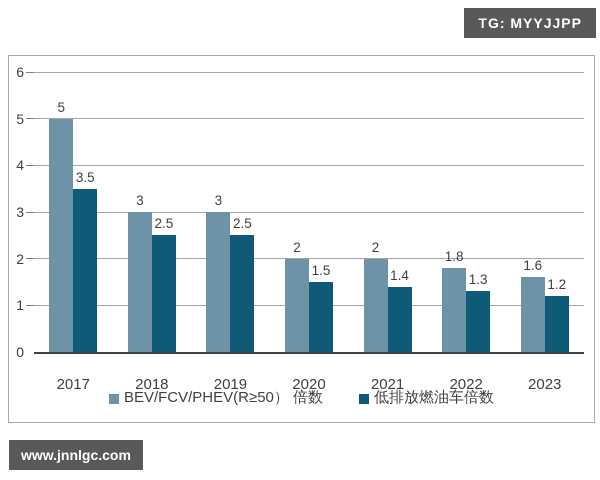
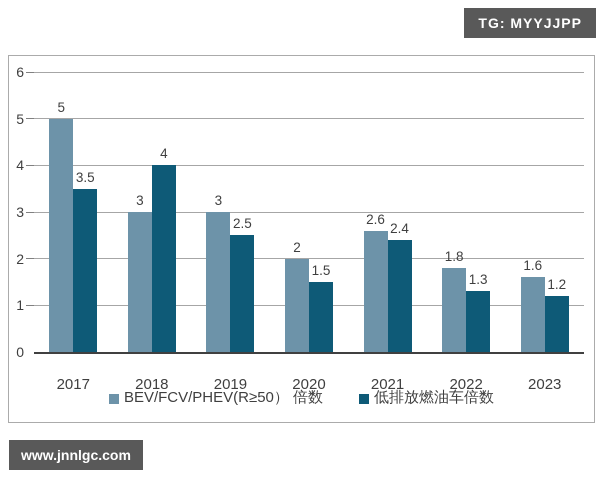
低排放燃油车倍数/2018: 2.5 -> 4
BEV/FCV/PHEV(R≥50） 倍数/2021: 2 -> 2.6
低排放燃油车倍数/2021: 1.4 -> 2.4
